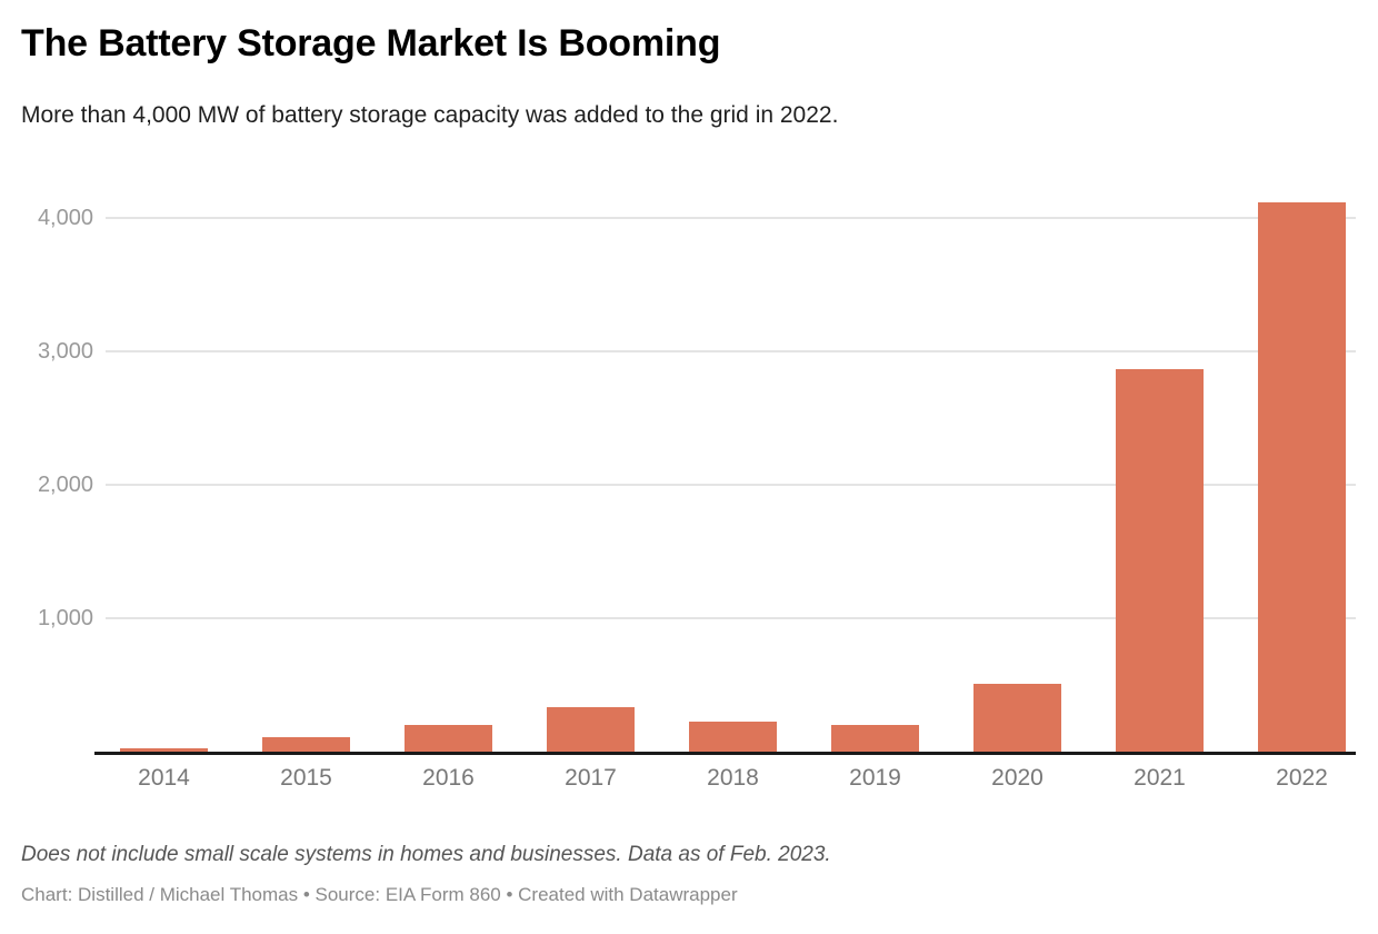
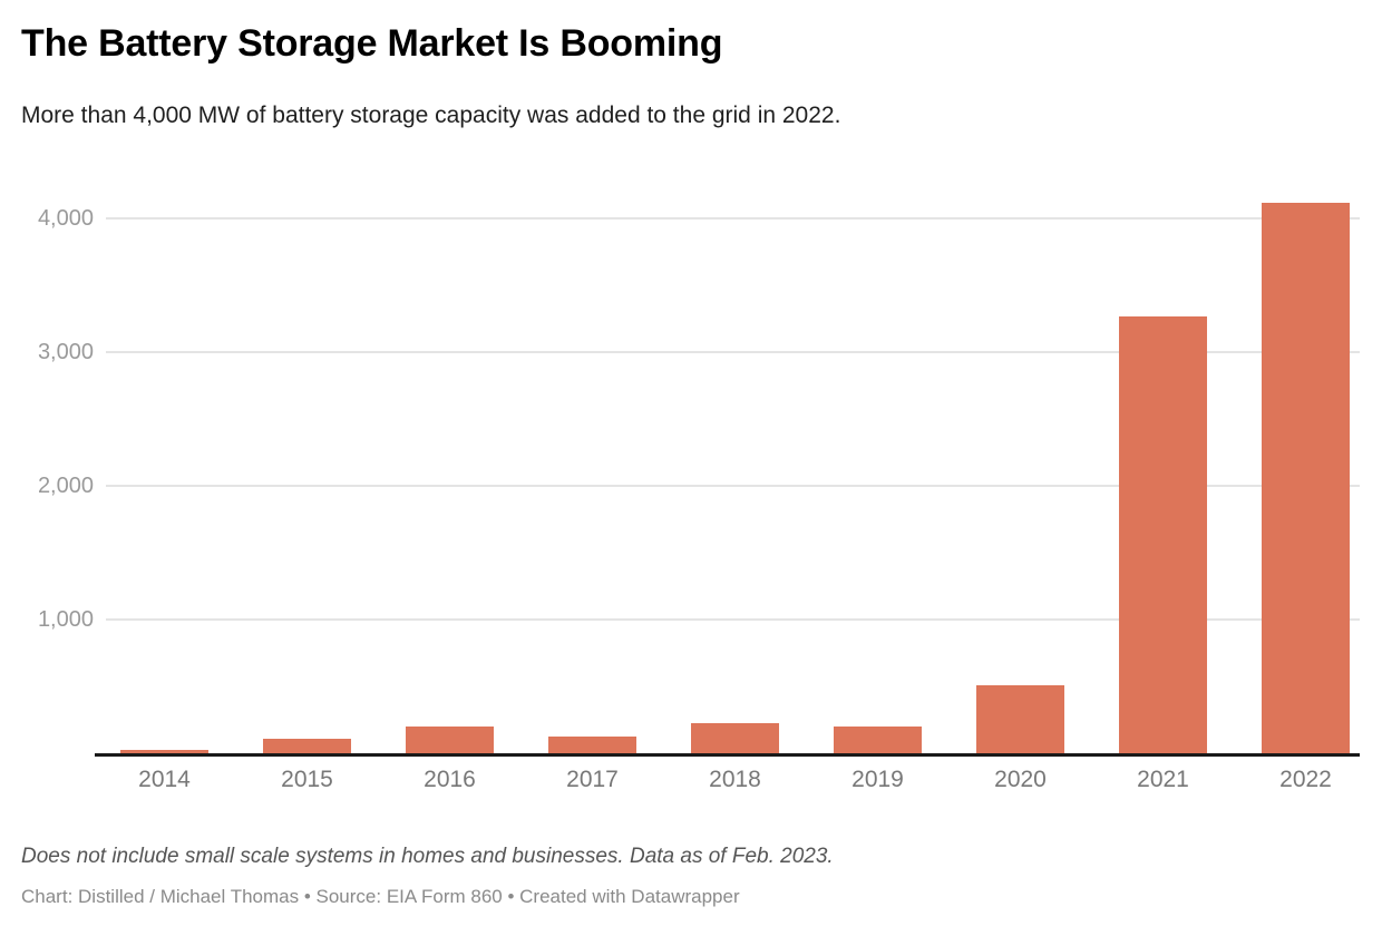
2017: 330 -> 120
2021: 2870 -> 3260
